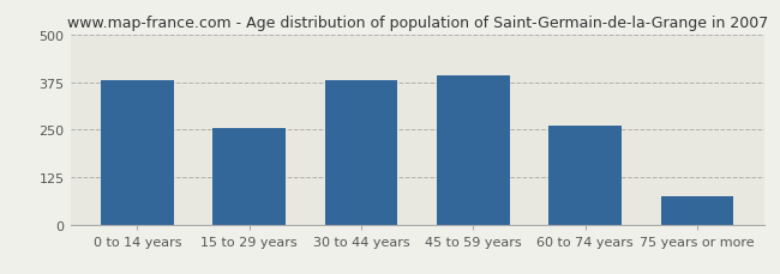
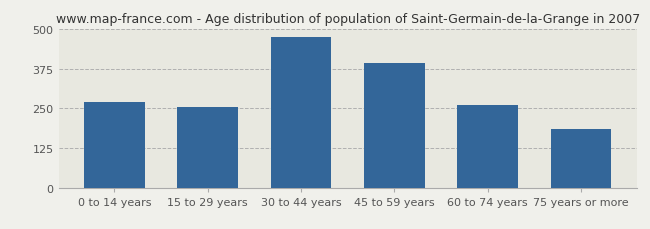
0 to 14 years: 380 -> 270
30 to 44 years: 381 -> 475
75 years or more: 75 -> 185
